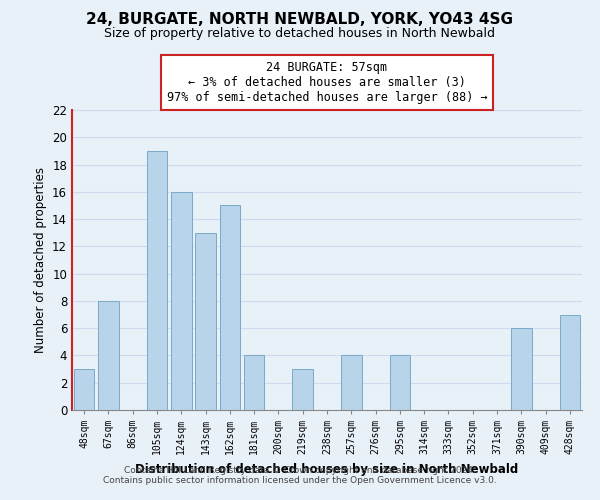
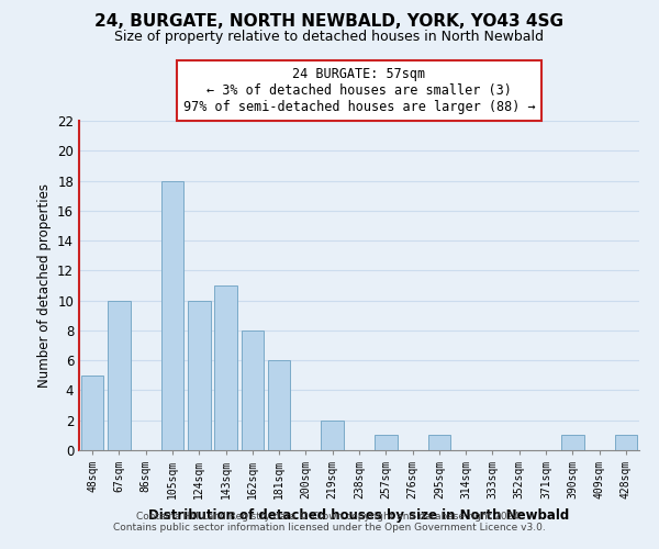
48sqm: 3 -> 5
67sqm: 8 -> 10
105sqm: 19 -> 18
124sqm: 16 -> 10
143sqm: 13 -> 11
162sqm: 15 -> 8
181sqm: 4 -> 6
219sqm: 3 -> 2
257sqm: 4 -> 1
295sqm: 4 -> 1
390sqm: 6 -> 1
428sqm: 7 -> 1
